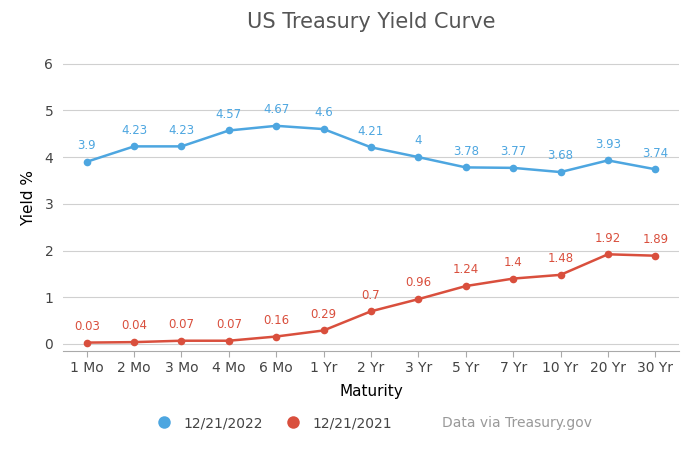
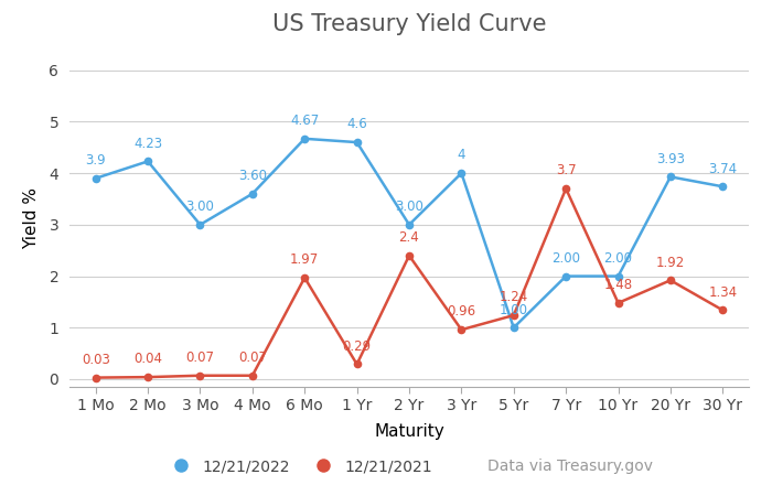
12/21/2022/3 Mo: 4.23 -> 3.00
12/21/2022/4 Mo: 4.57 -> 3.60
12/21/2021/6 Mo: 0.16 -> 1.97
12/21/2022/2 Yr: 4.21 -> 3.00
12/21/2021/2 Yr: 0.7 -> 2.4
12/21/2022/5 Yr: 3.78 -> 1.00
12/21/2022/7 Yr: 3.77 -> 2.00
12/21/2021/7 Yr: 1.4 -> 3.7
12/21/2022/10 Yr: 3.68 -> 2.00
12/21/2021/30 Yr: 1.89 -> 1.34
